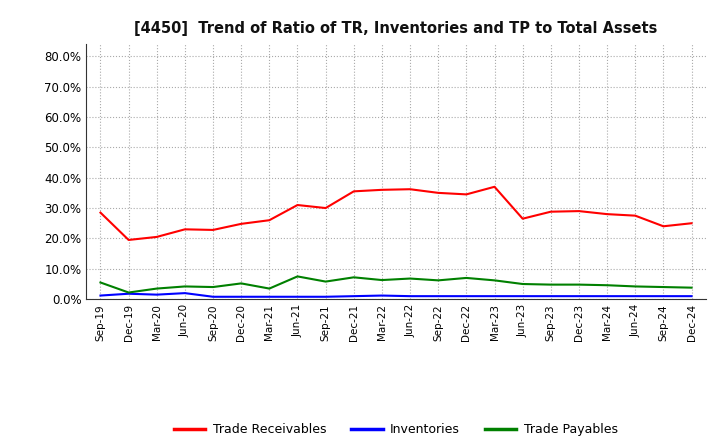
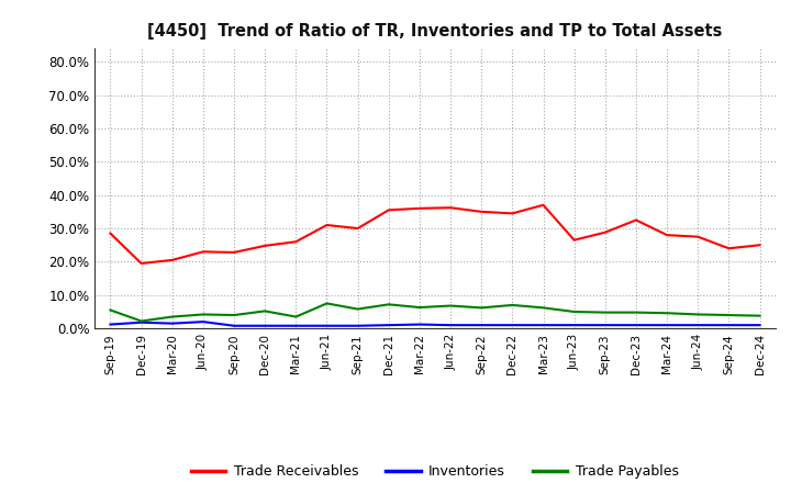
Trade Receivables/Dec-23: 29.0% -> 32.5%
